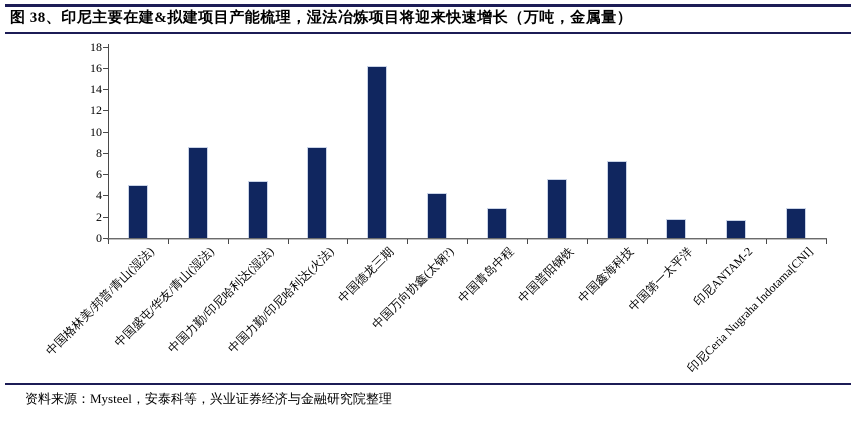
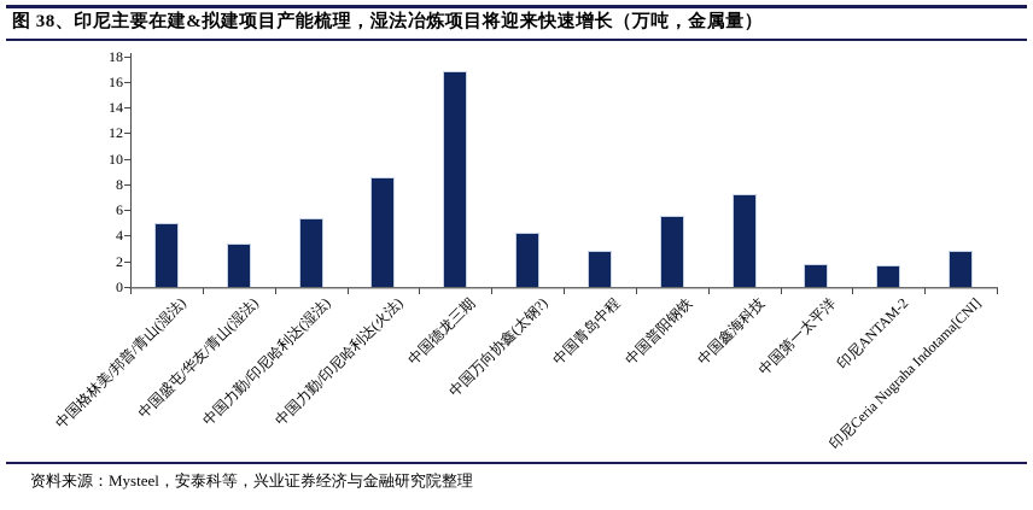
中国盛屯/华友/青山(湿法): 8.6 -> 3.4
中国德龙三期: 16.2 -> 16.8
